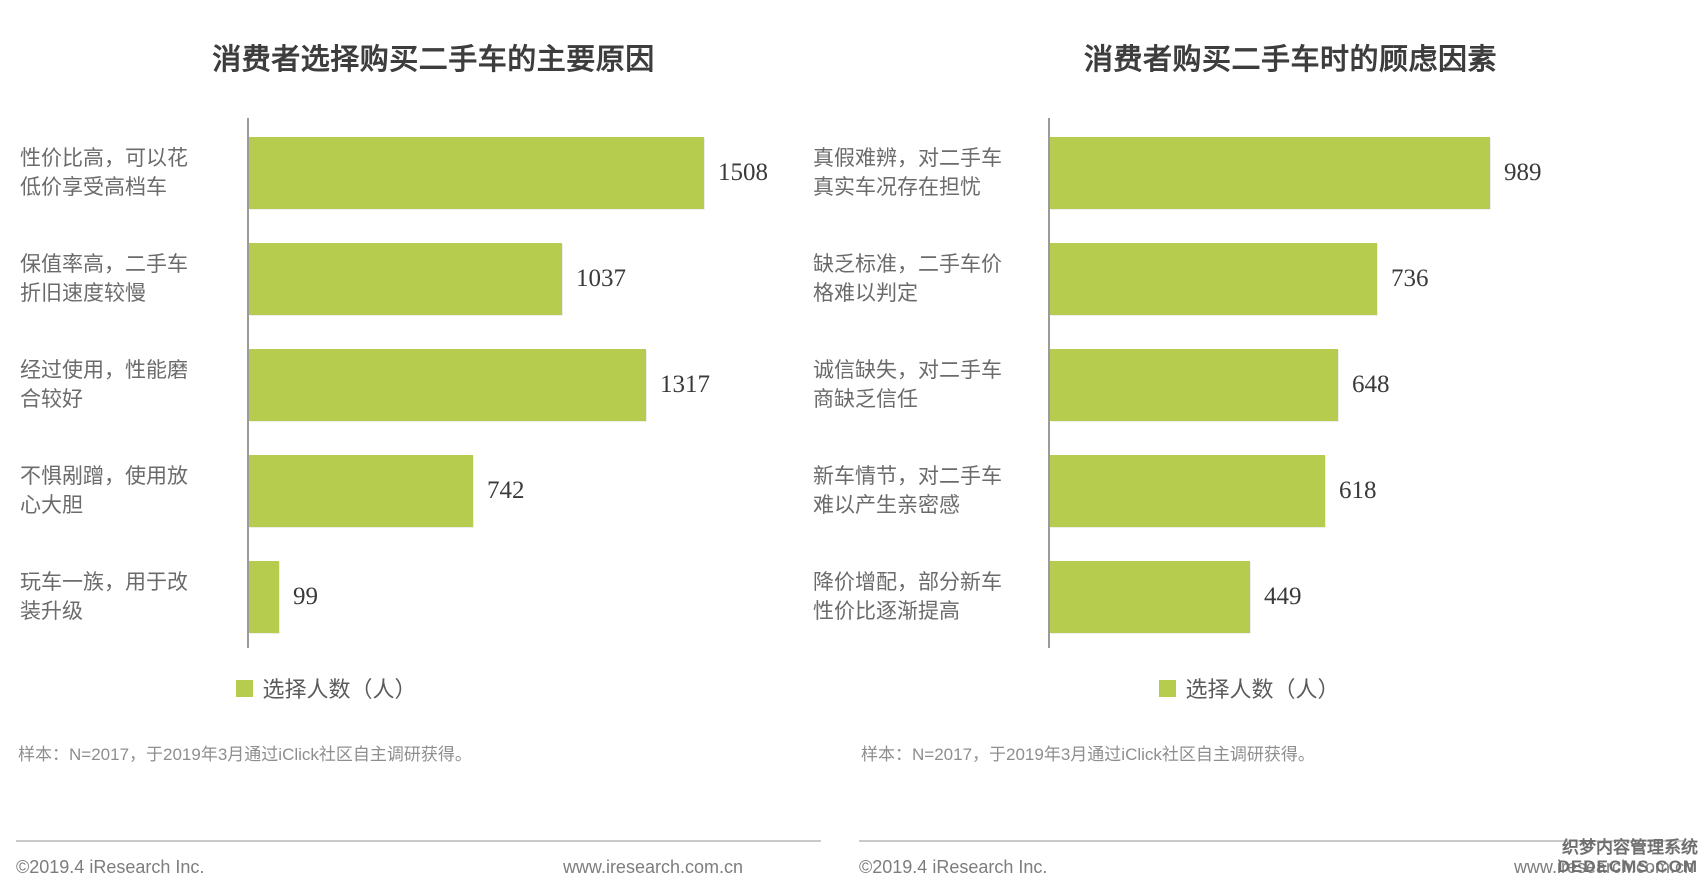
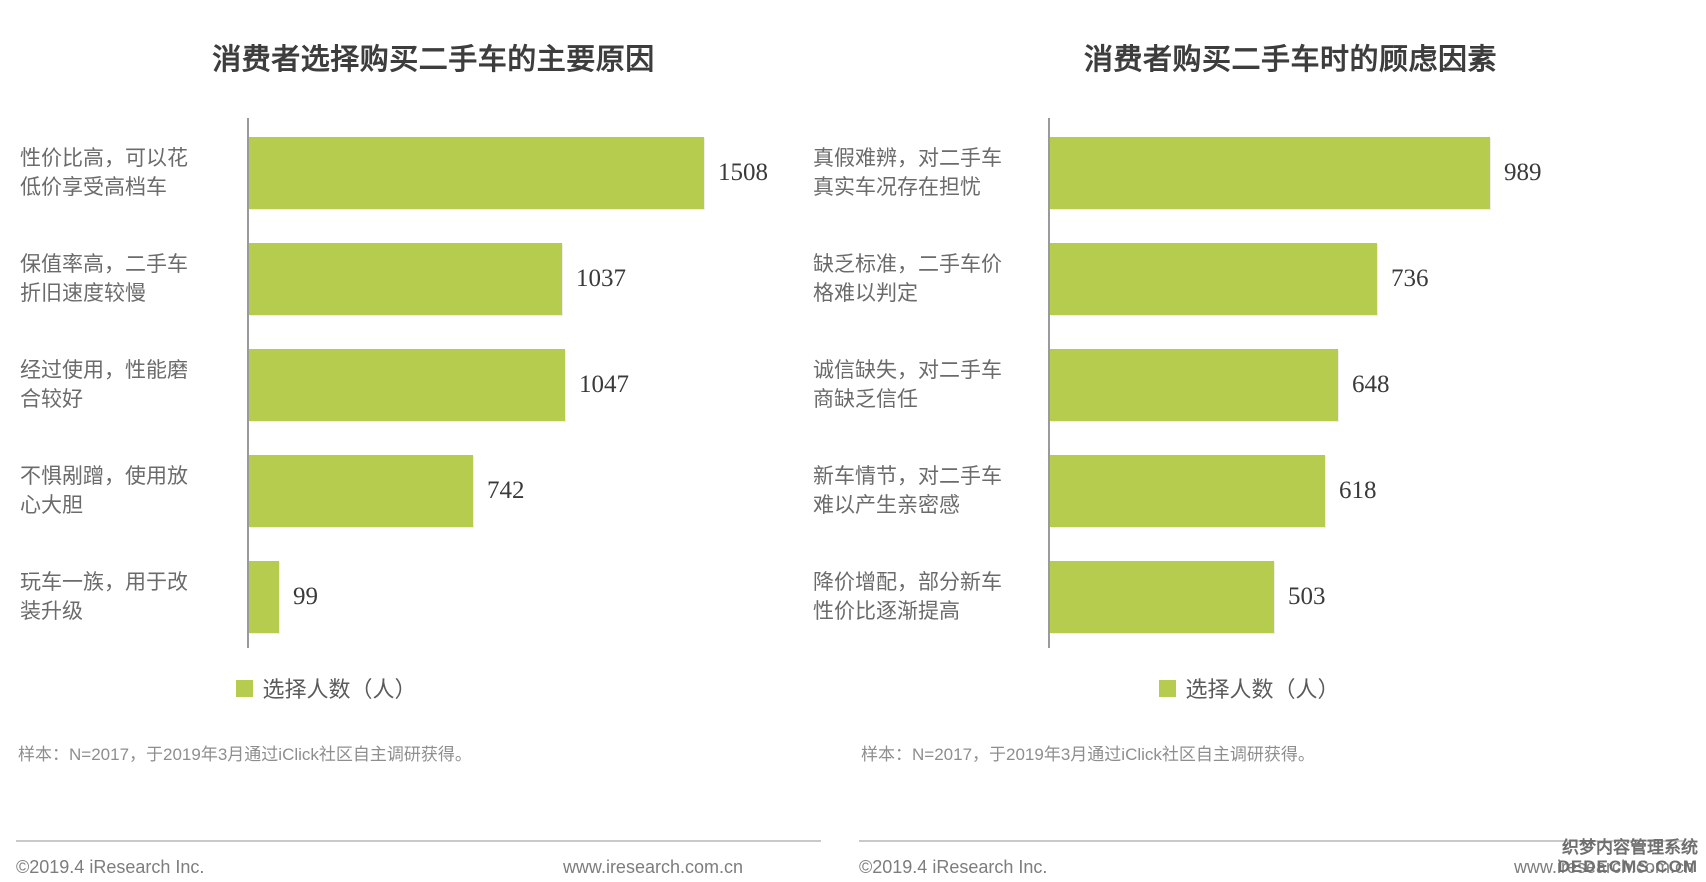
消费者选择购买二手车的主要原因/经过使用，性能磨 合较好: 1317 -> 1047
消费者购买二手车时的顾虑因素/降价增配，部分新车 性价比逐渐提高: 449 -> 503
